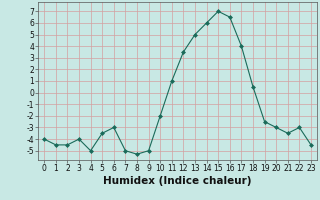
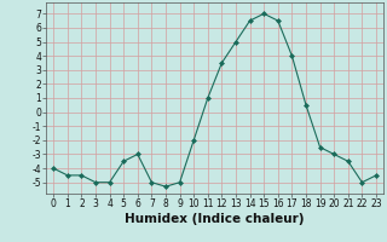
3: -4.0 -> -5.0
14: 6.0 -> 6.5
22: -3.0 -> -5.0
